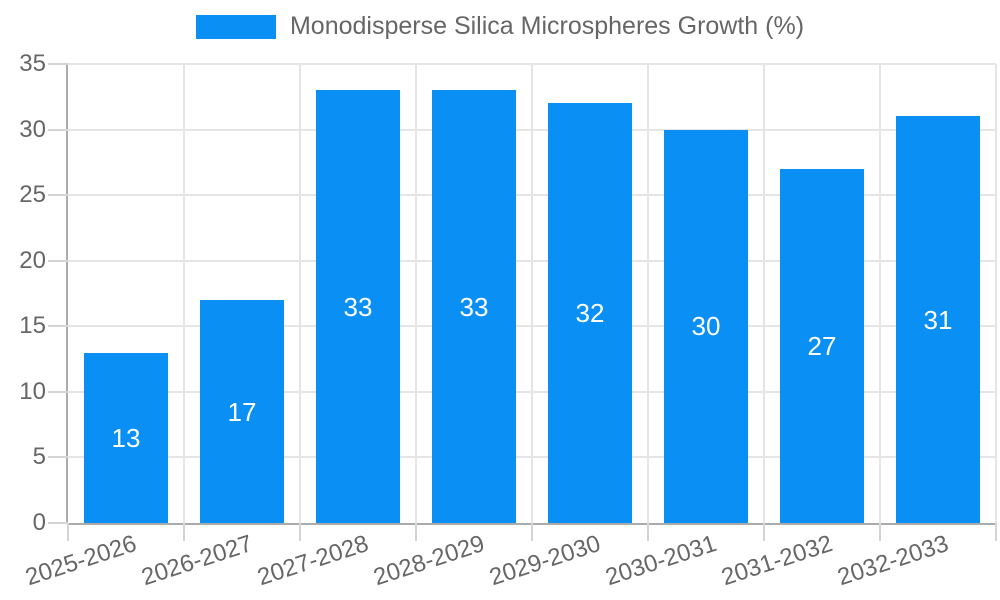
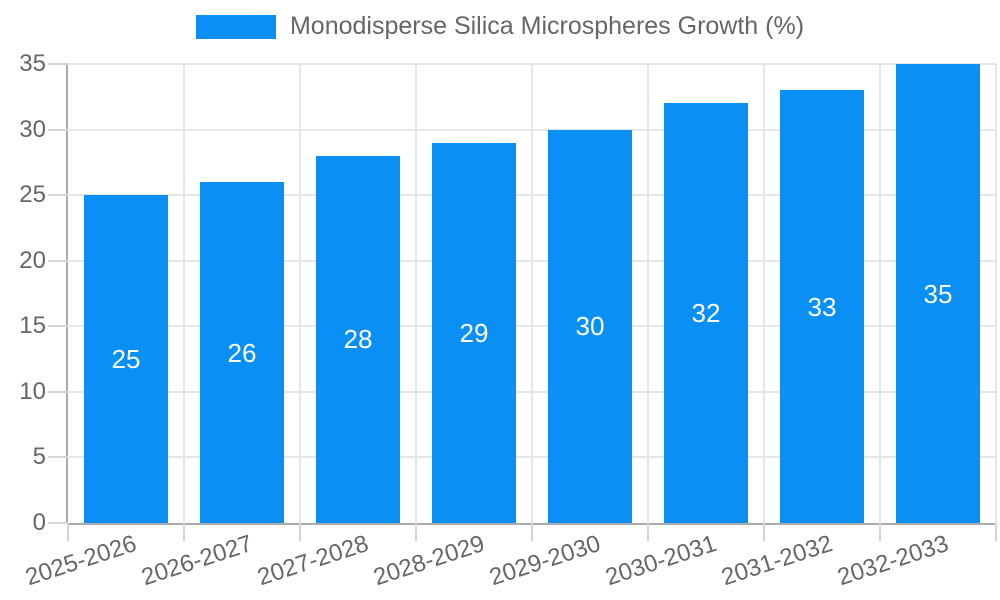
2025-2026: 13 -> 25
2026-2027: 17 -> 26
2027-2028: 33 -> 28
2028-2029: 33 -> 29
2029-2030: 32 -> 30
2030-2031: 30 -> 32
2031-2032: 27 -> 33
2032-2033: 31 -> 35
